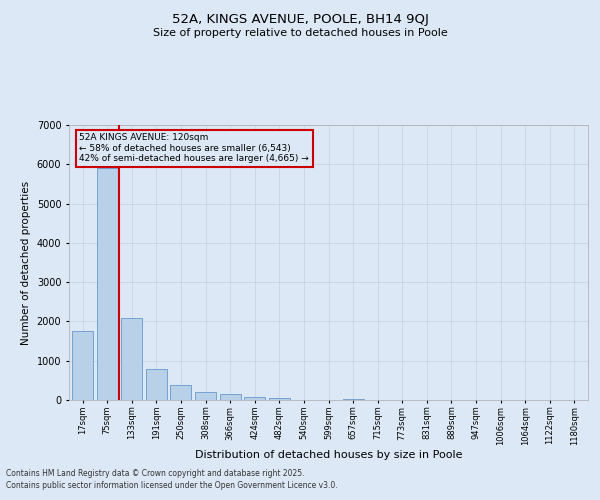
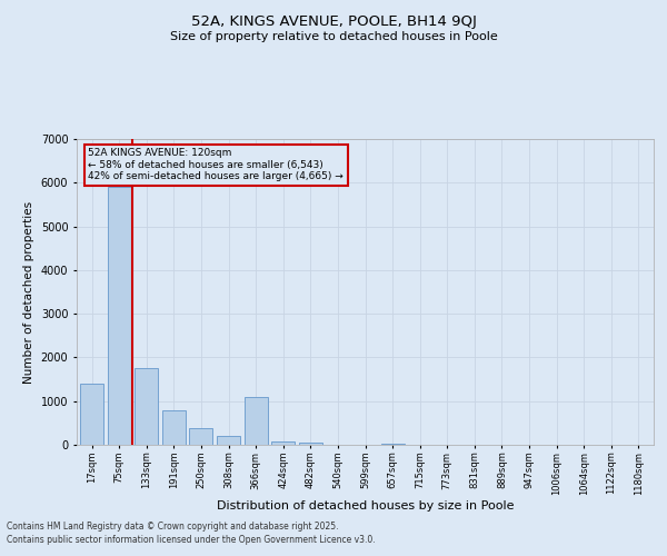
17sqm: 1750 -> 1400
133sqm: 2100 -> 1750
366sqm: 160 -> 1100
